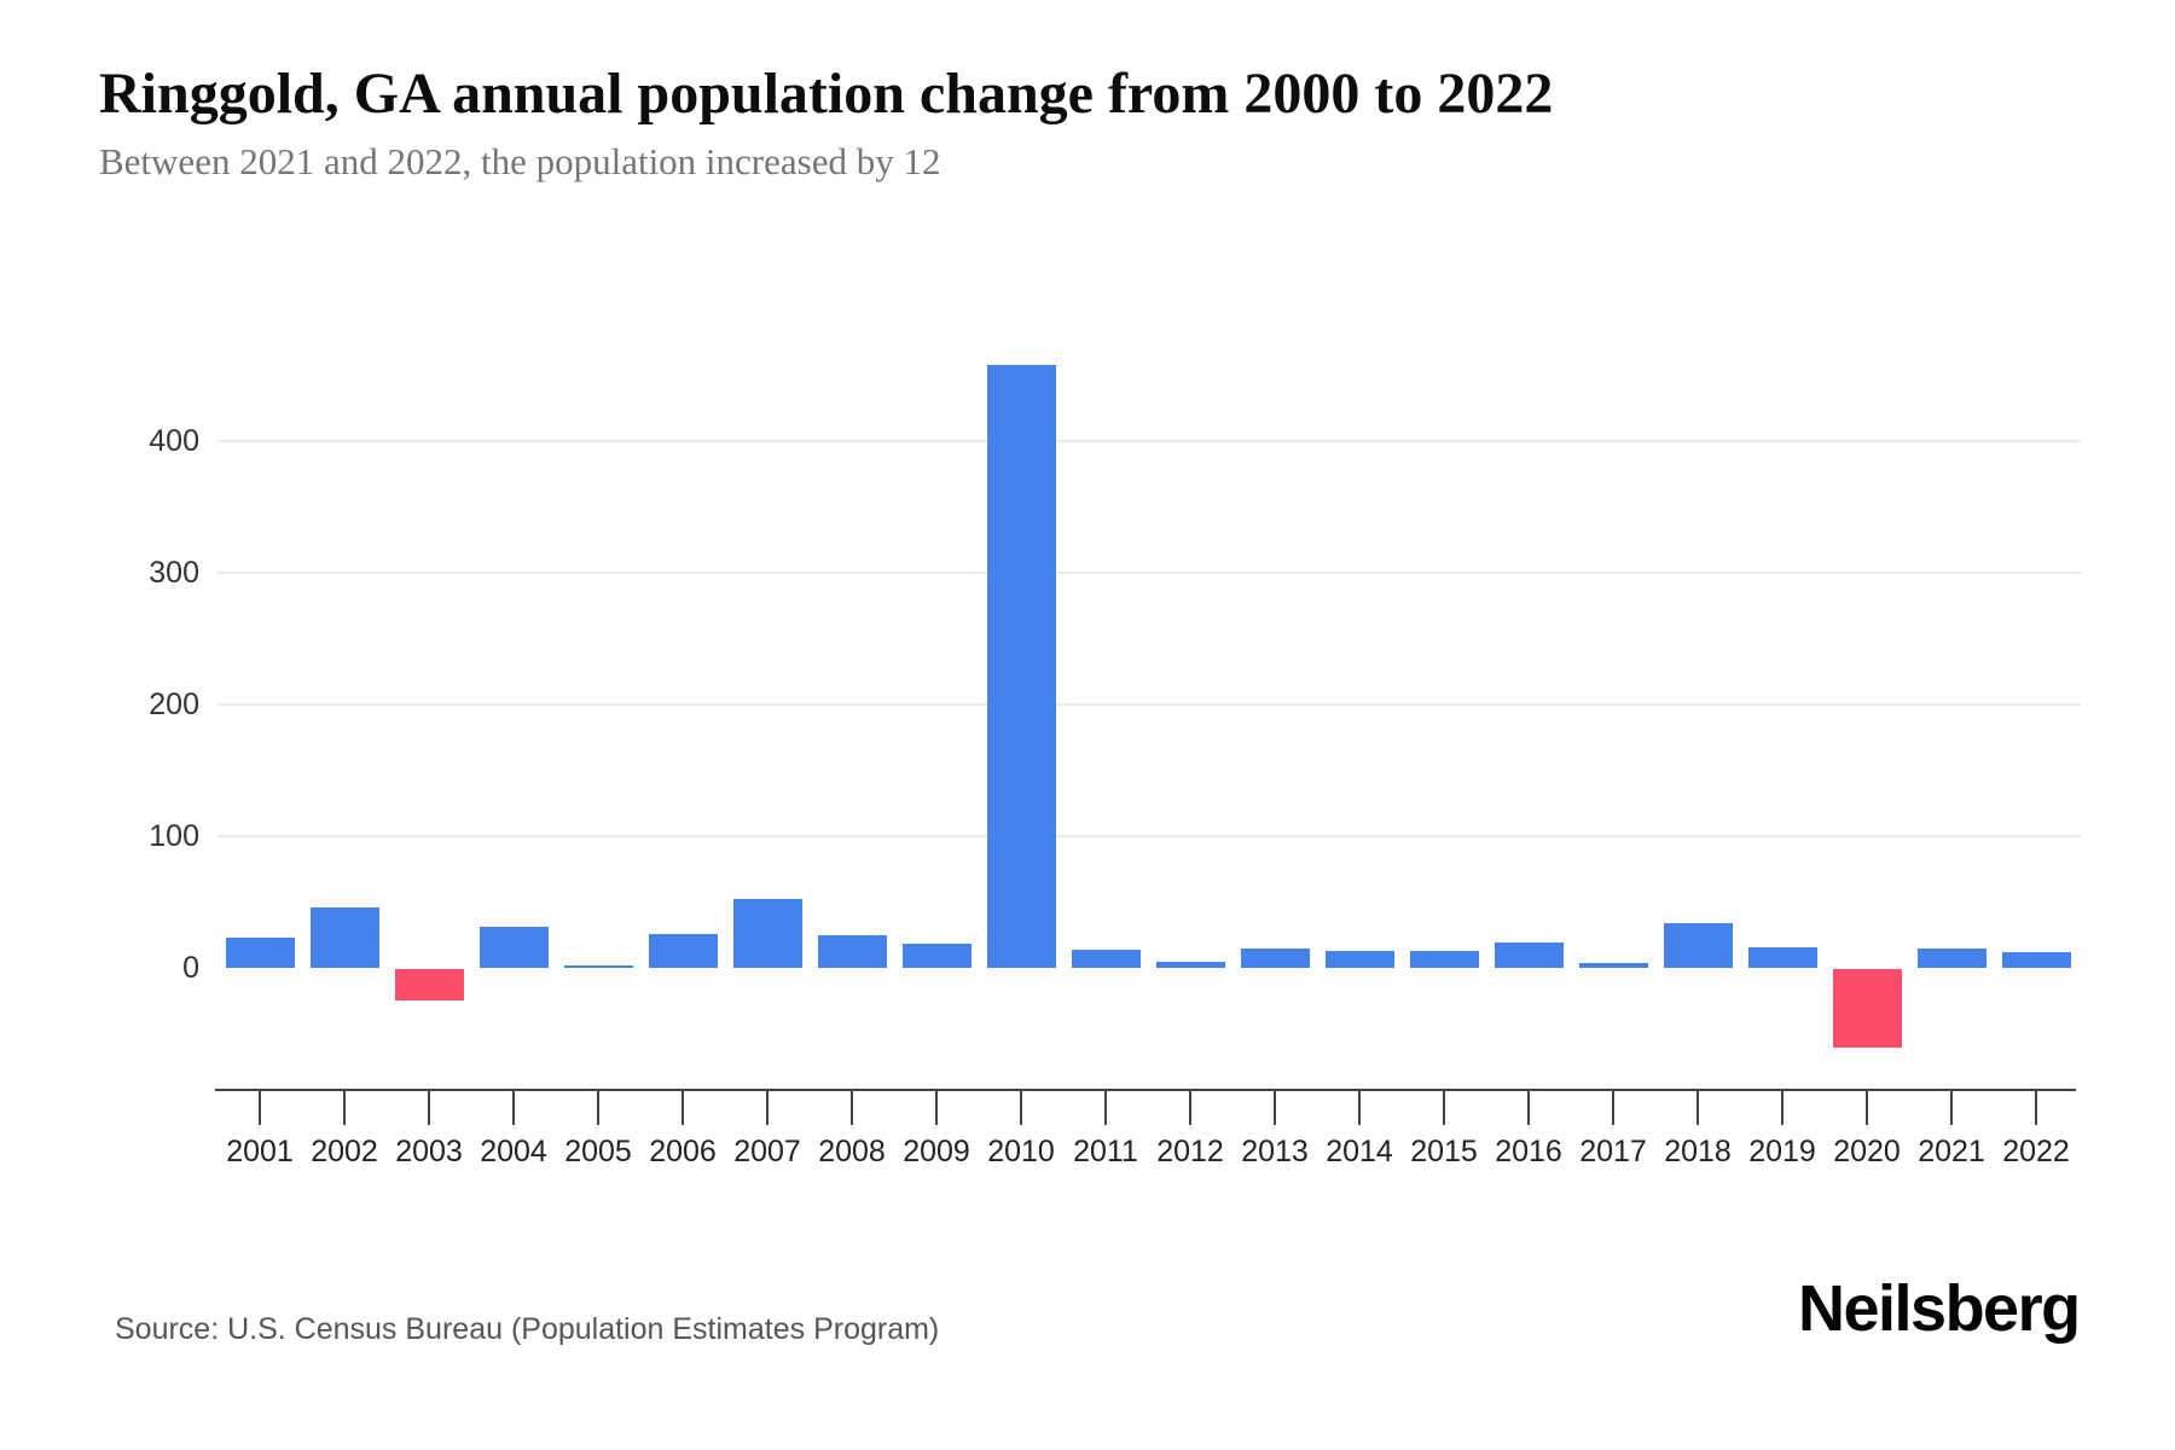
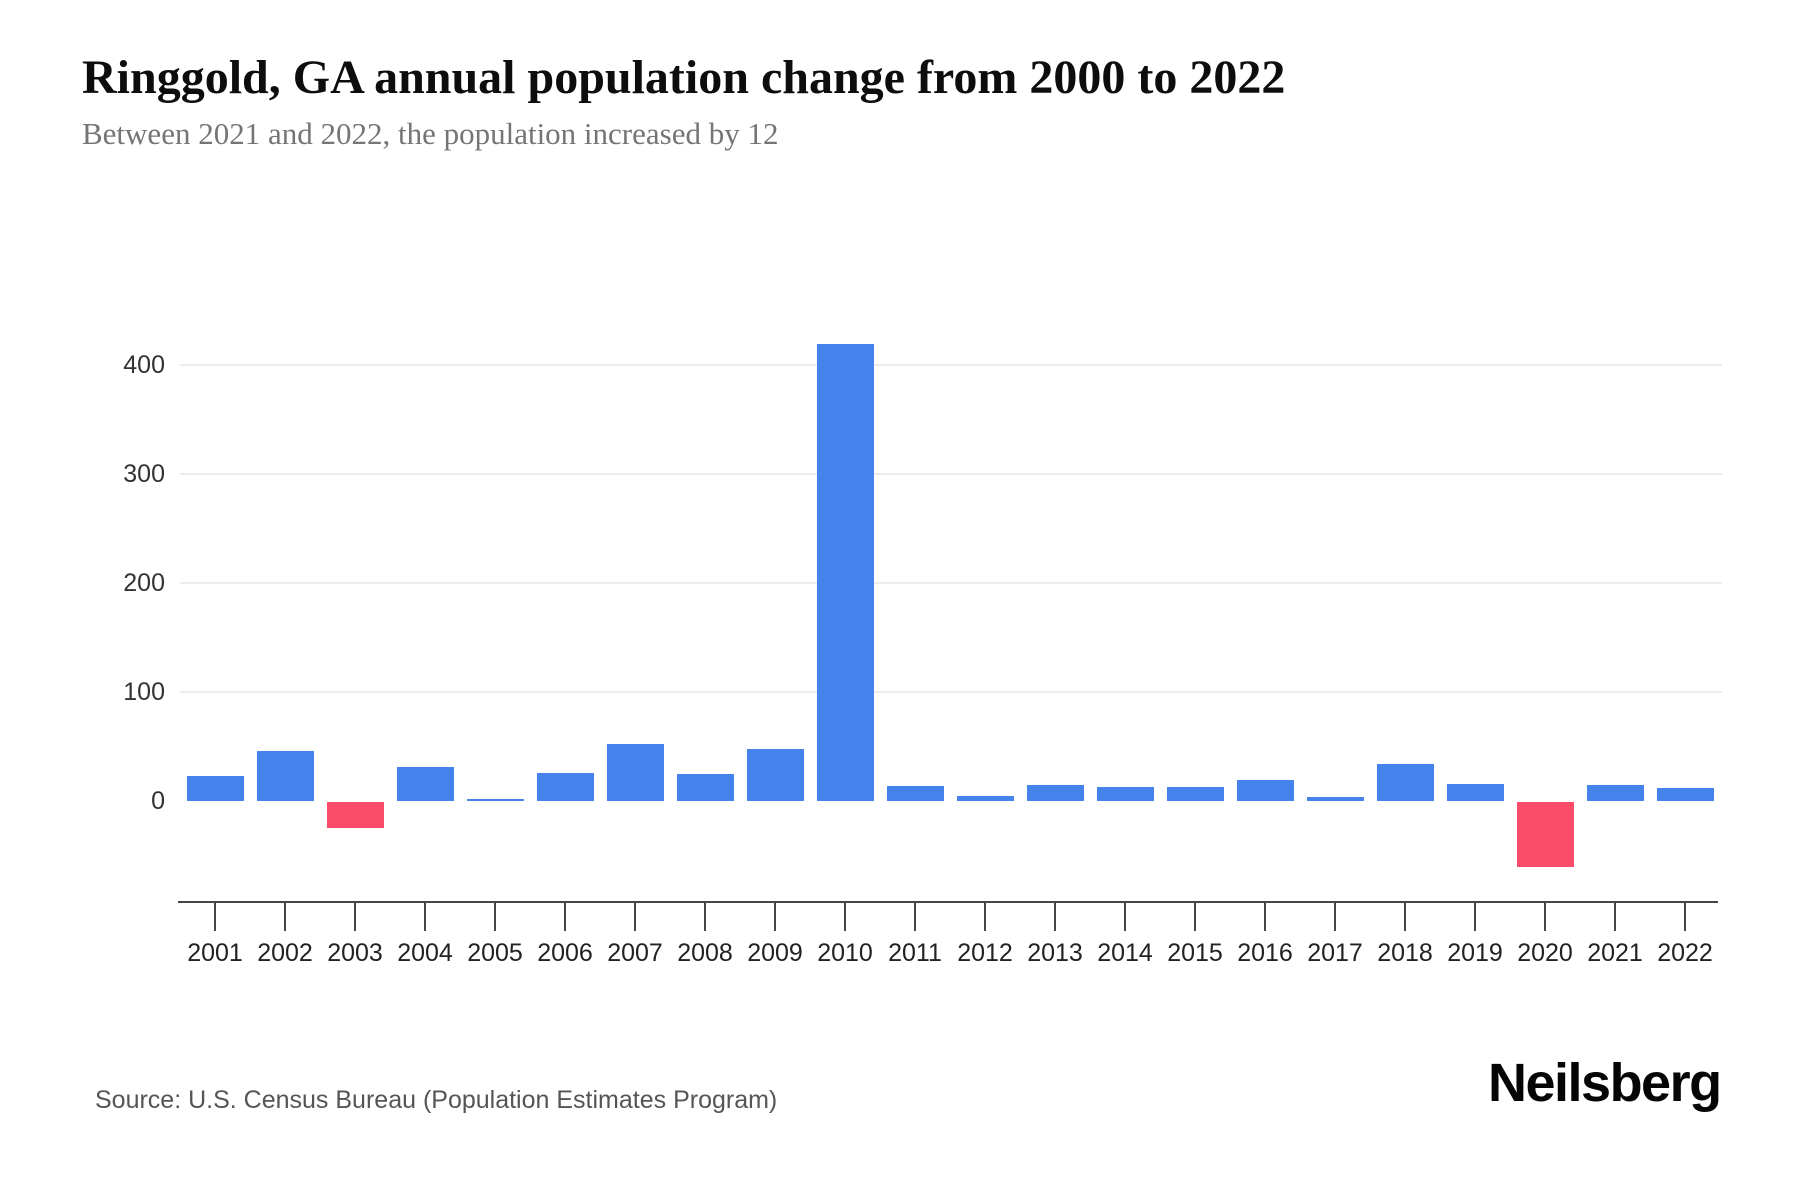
2009: 18 -> 48
2010: 458 -> 419
